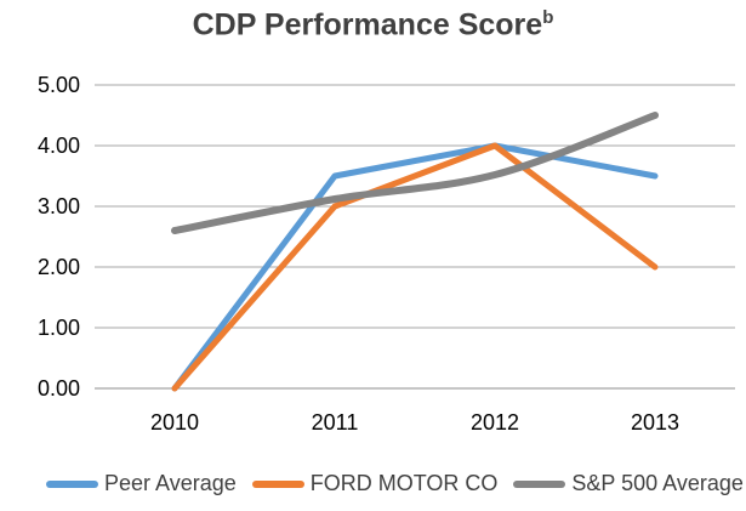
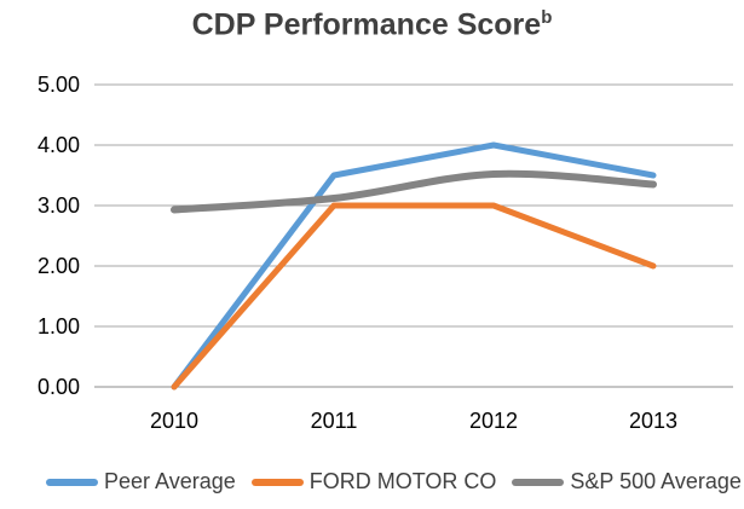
S&P 500 Average/2010: 2.6 -> 2.9
FORD MOTOR CO/2012: 4 -> 3
S&P 500 Average/2013: 4.5 -> 3.4
